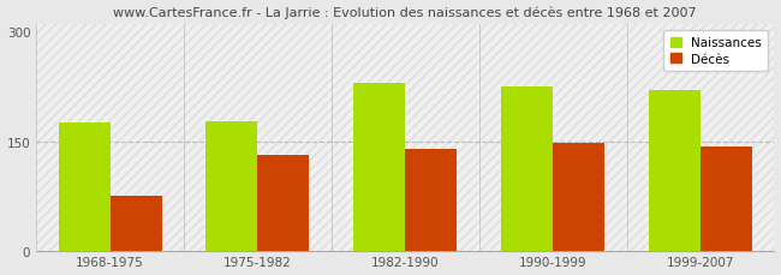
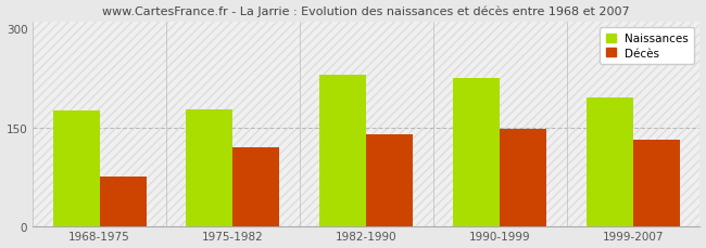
Décès/1975-1982: 132 -> 120
Naissances/1999-2007: 220 -> 196
Décès/1999-2007: 143 -> 132
